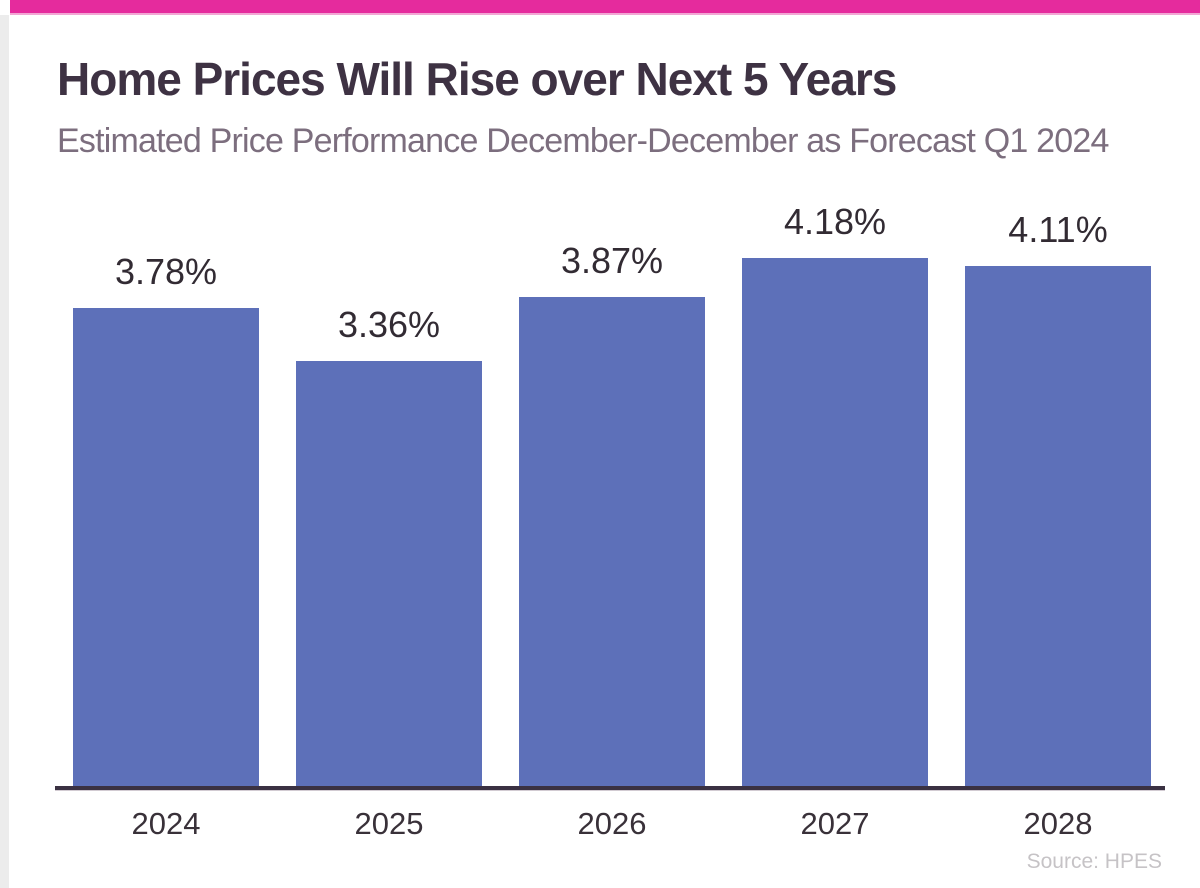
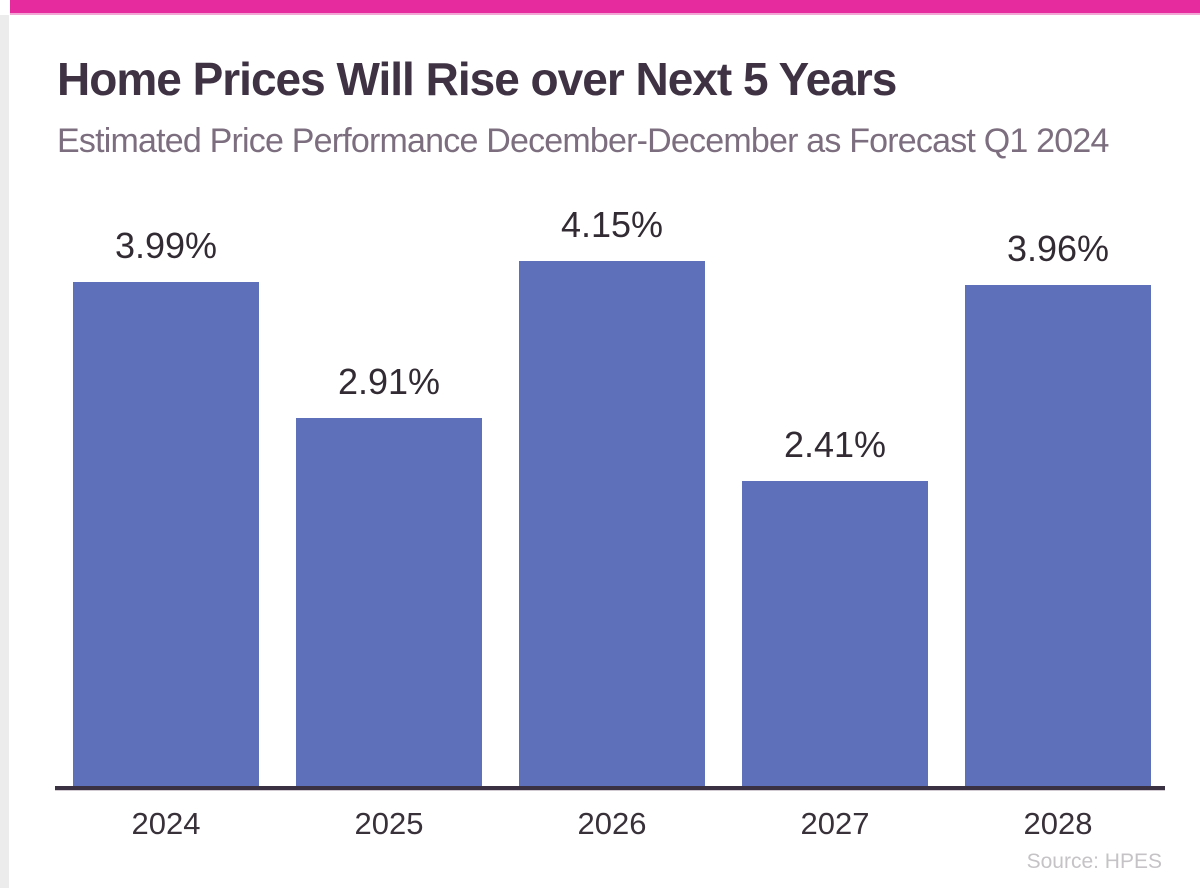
2024: 3.78% -> 3.99%
2025: 3.36% -> 2.91%
2026: 3.87% -> 4.15%
2027: 4.18% -> 2.41%
2028: 4.11% -> 3.96%
